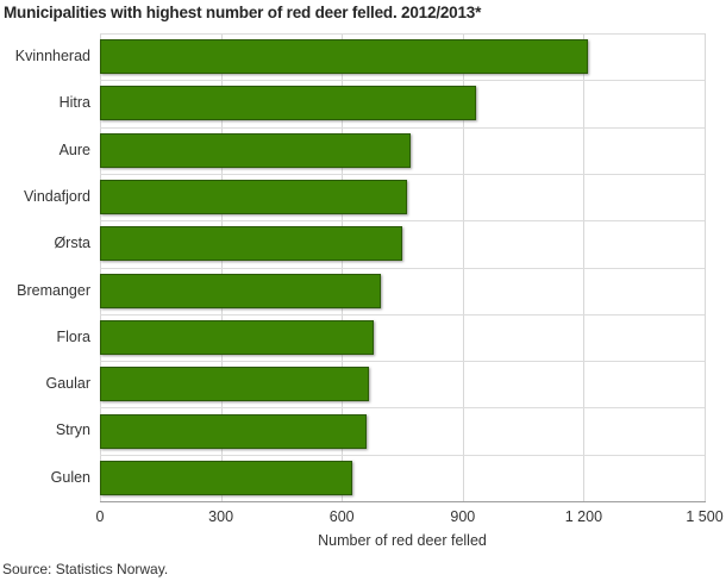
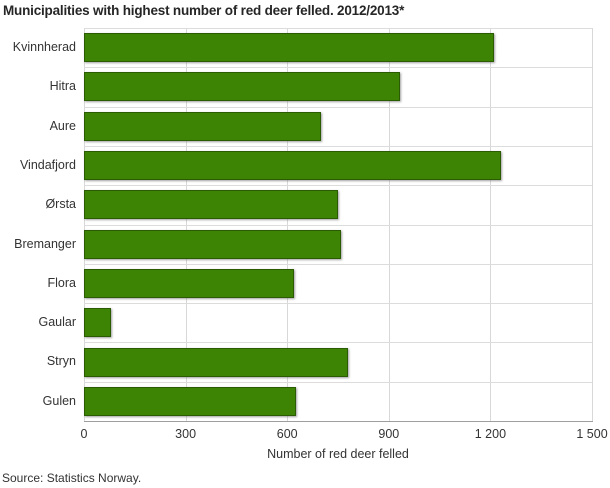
Aure: 770 -> 700
Vindafjord: 760 -> 1230
Bremanger: 700 -> 760
Flora: 680 -> 620
Gaular: 670 -> 80
Stryn: 660 -> 780
